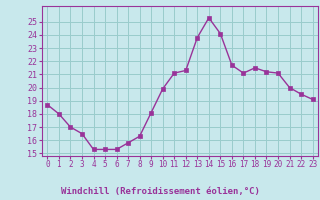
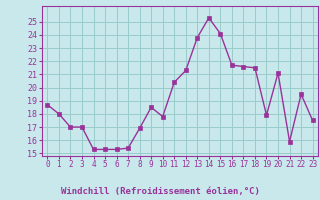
3: 16.5 -> 17.0
7: 15.8 -> 15.4
8: 16.3 -> 16.9
9: 18.1 -> 18.5
10: 19.9 -> 17.8
11: 21.1 -> 20.4
17: 21.1 -> 21.6
19: 21.2 -> 17.9
21: 20.0 -> 15.9
23: 19.1 -> 17.5
